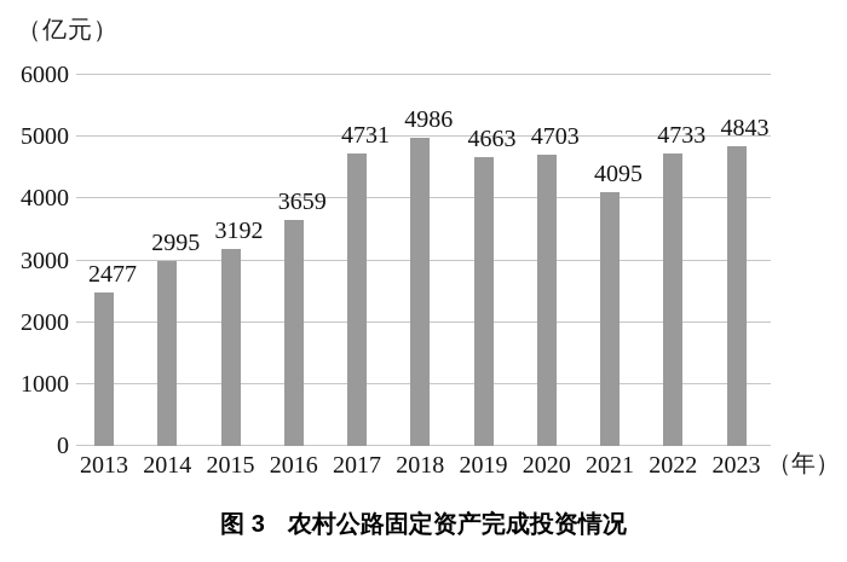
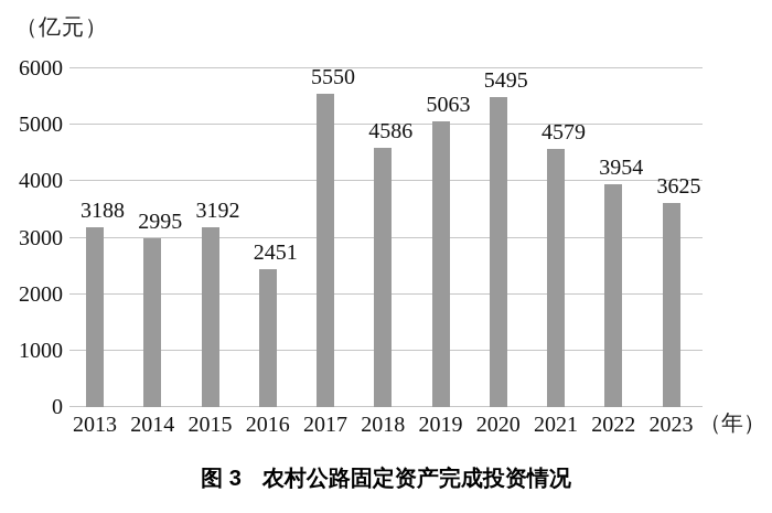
2013: 2477 -> 3188
2016: 3659 -> 2451
2017: 4731 -> 5550
2018: 4986 -> 4586
2019: 4663 -> 5063
2020: 4703 -> 5495
2021: 4095 -> 4579
2022: 4733 -> 3954
2023: 4843 -> 3625
